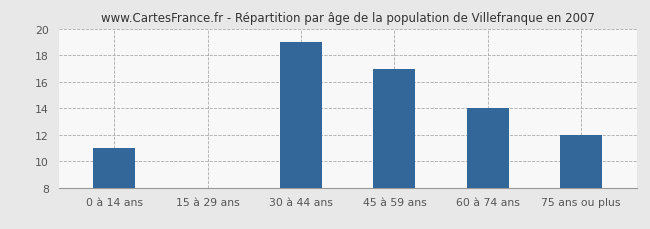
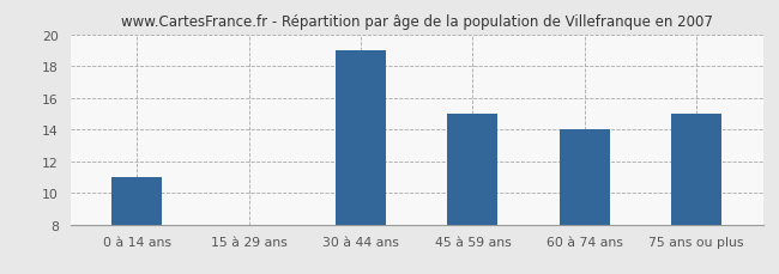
45 à 59 ans: 17.0 -> 15.0
75 ans ou plus: 12.0 -> 15.0
